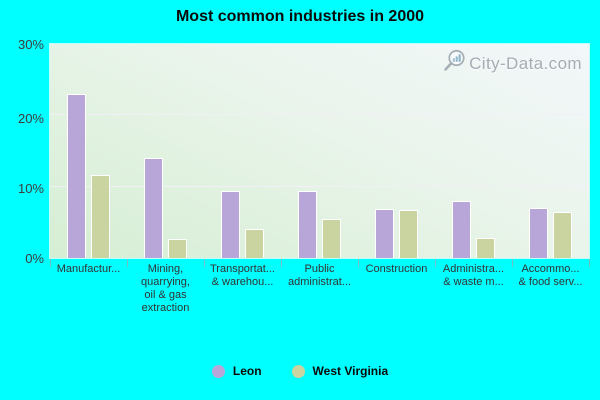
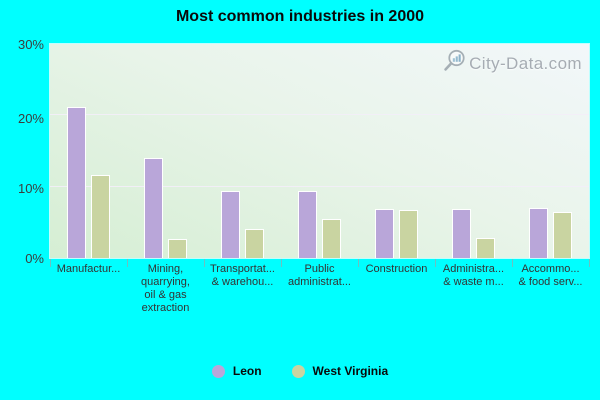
Leon/Manufactur...: 23% -> 21%
Leon/Administra... & waste m...: 8% -> 7%
